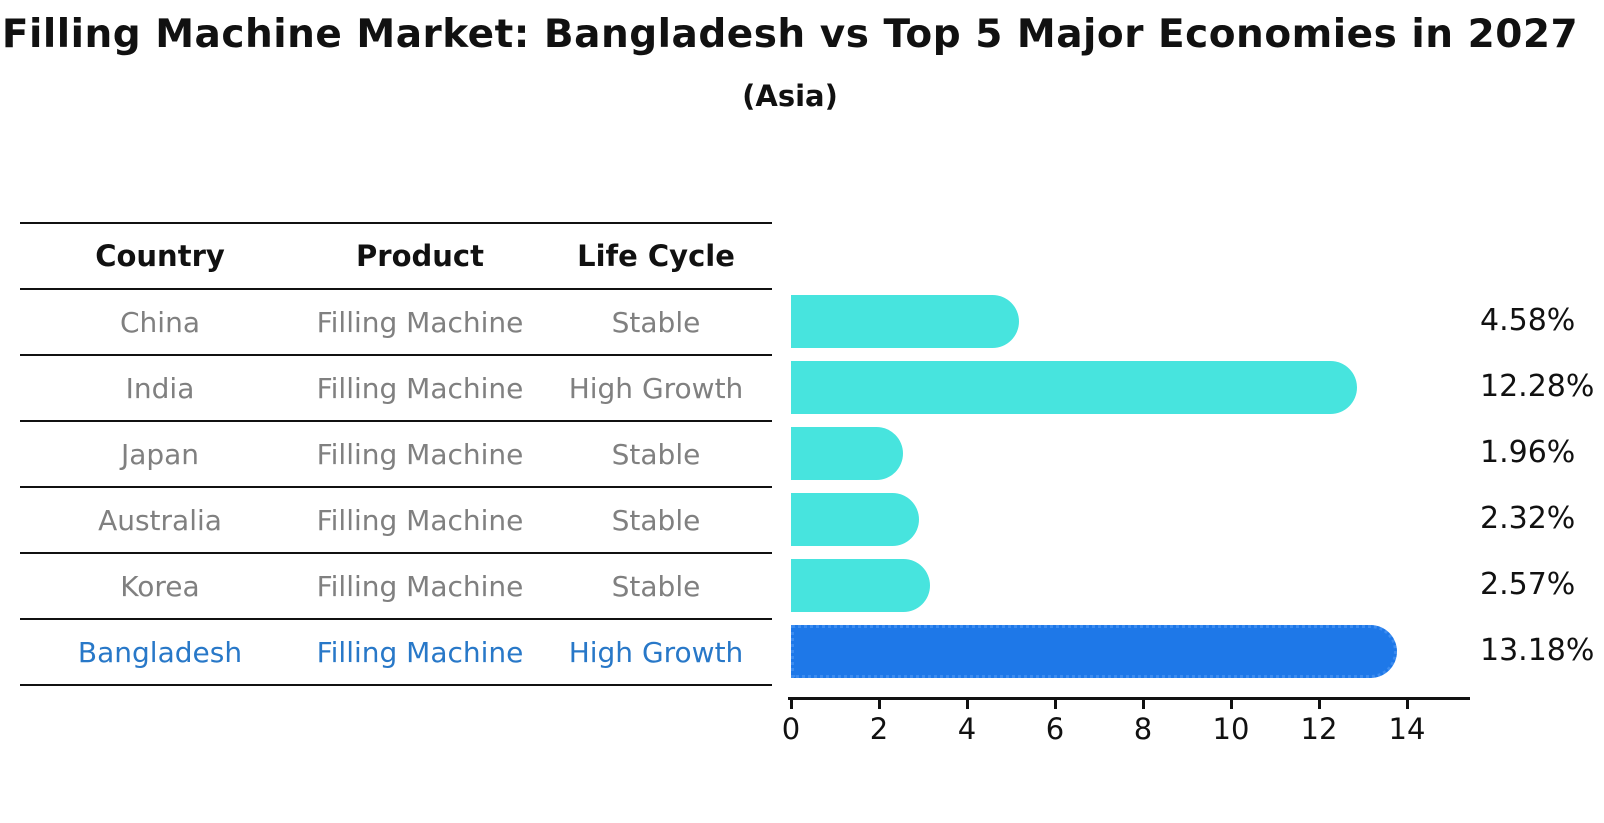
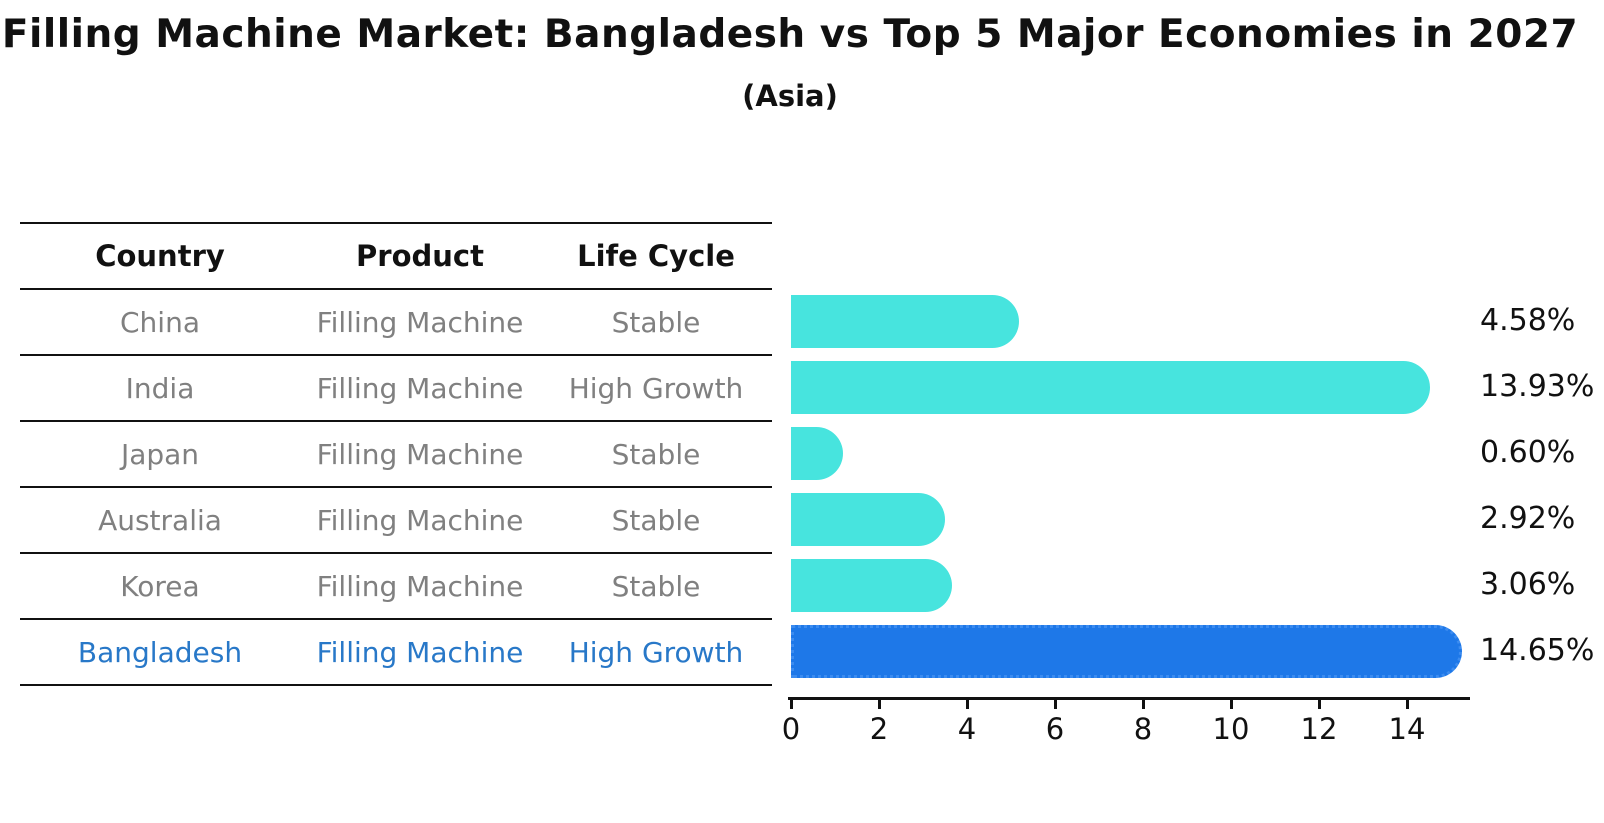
India: 12.28% -> 13.93%
Japan: 1.96% -> 0.60%
Australia: 2.32% -> 2.92%
Korea: 2.57% -> 3.06%
Bangladesh: 13.18% -> 14.65%
